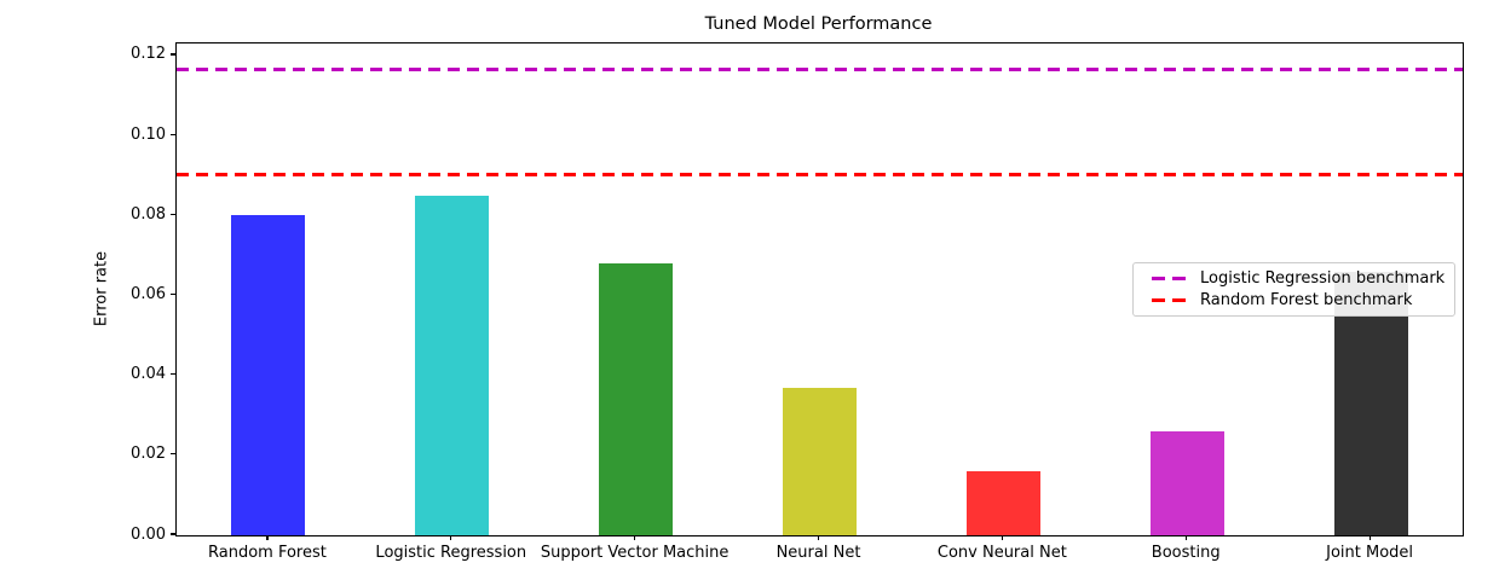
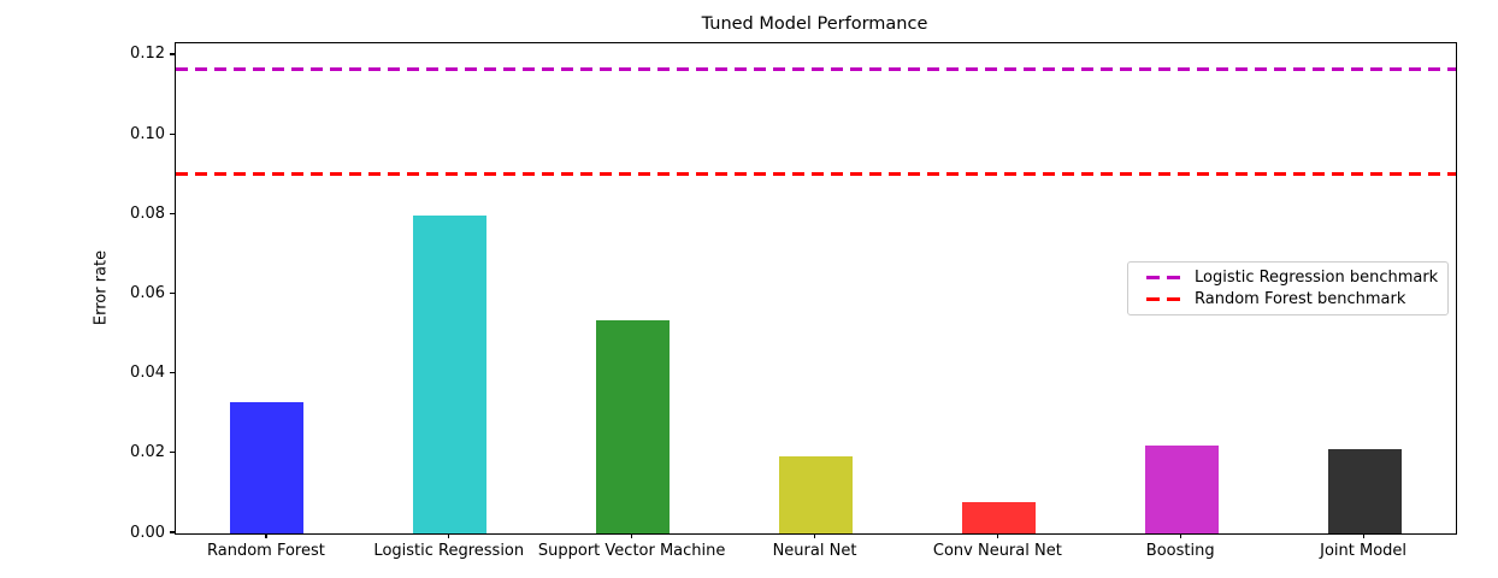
Random Forest: 0.080 -> 0.033
Logistic Regression: 0.085 -> 0.080
Support Vector Machine: 0.068 -> 0.054
Neural Net: 0.037 -> 0.019
Conv Neural Net: 0.016 -> 0.008
Boosting: 0.026 -> 0.022
Joint Model: 0.066 -> 0.021
